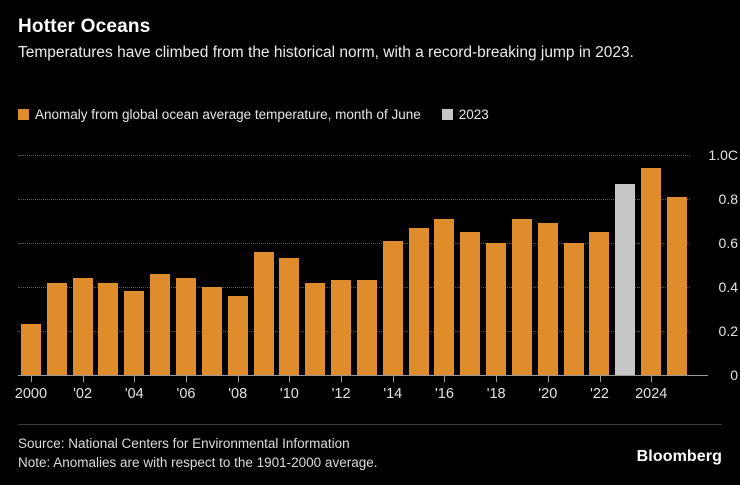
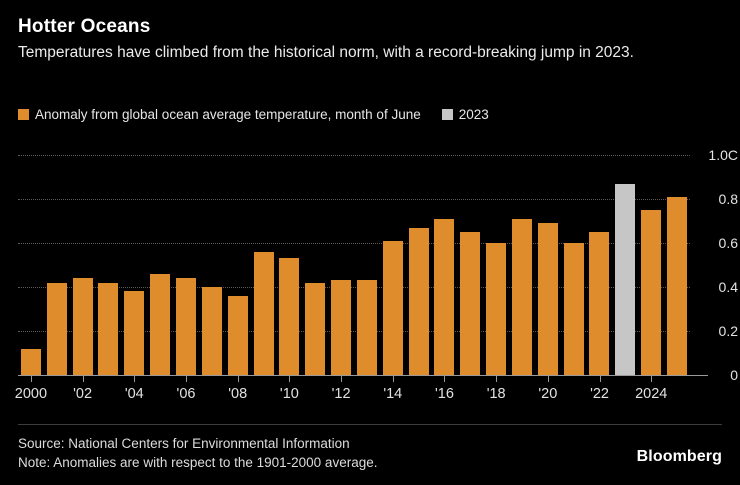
2000: 0.23 -> 0.12
2024: 0.94 -> 0.75
